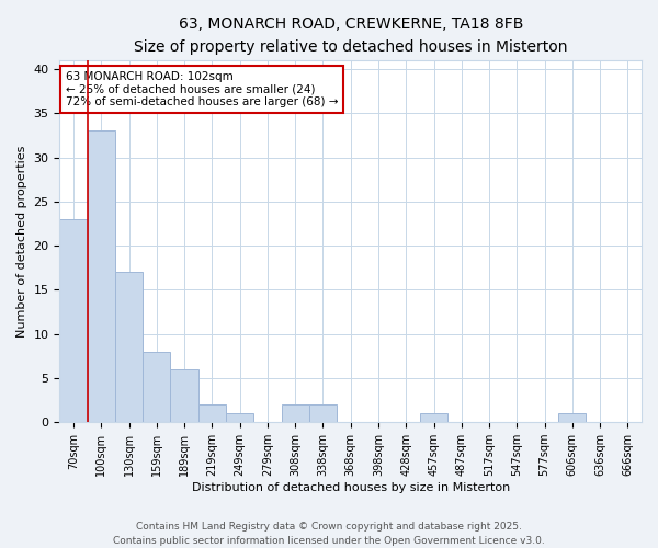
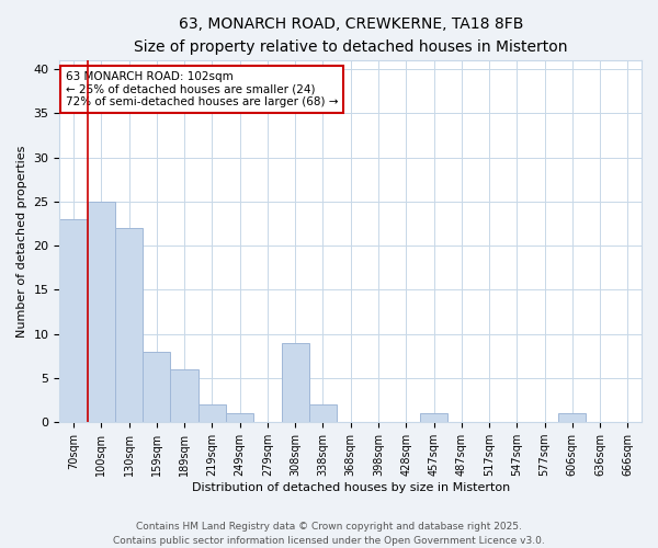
100sqm: 33 -> 25
130sqm: 17 -> 22
308sqm: 2 -> 9
